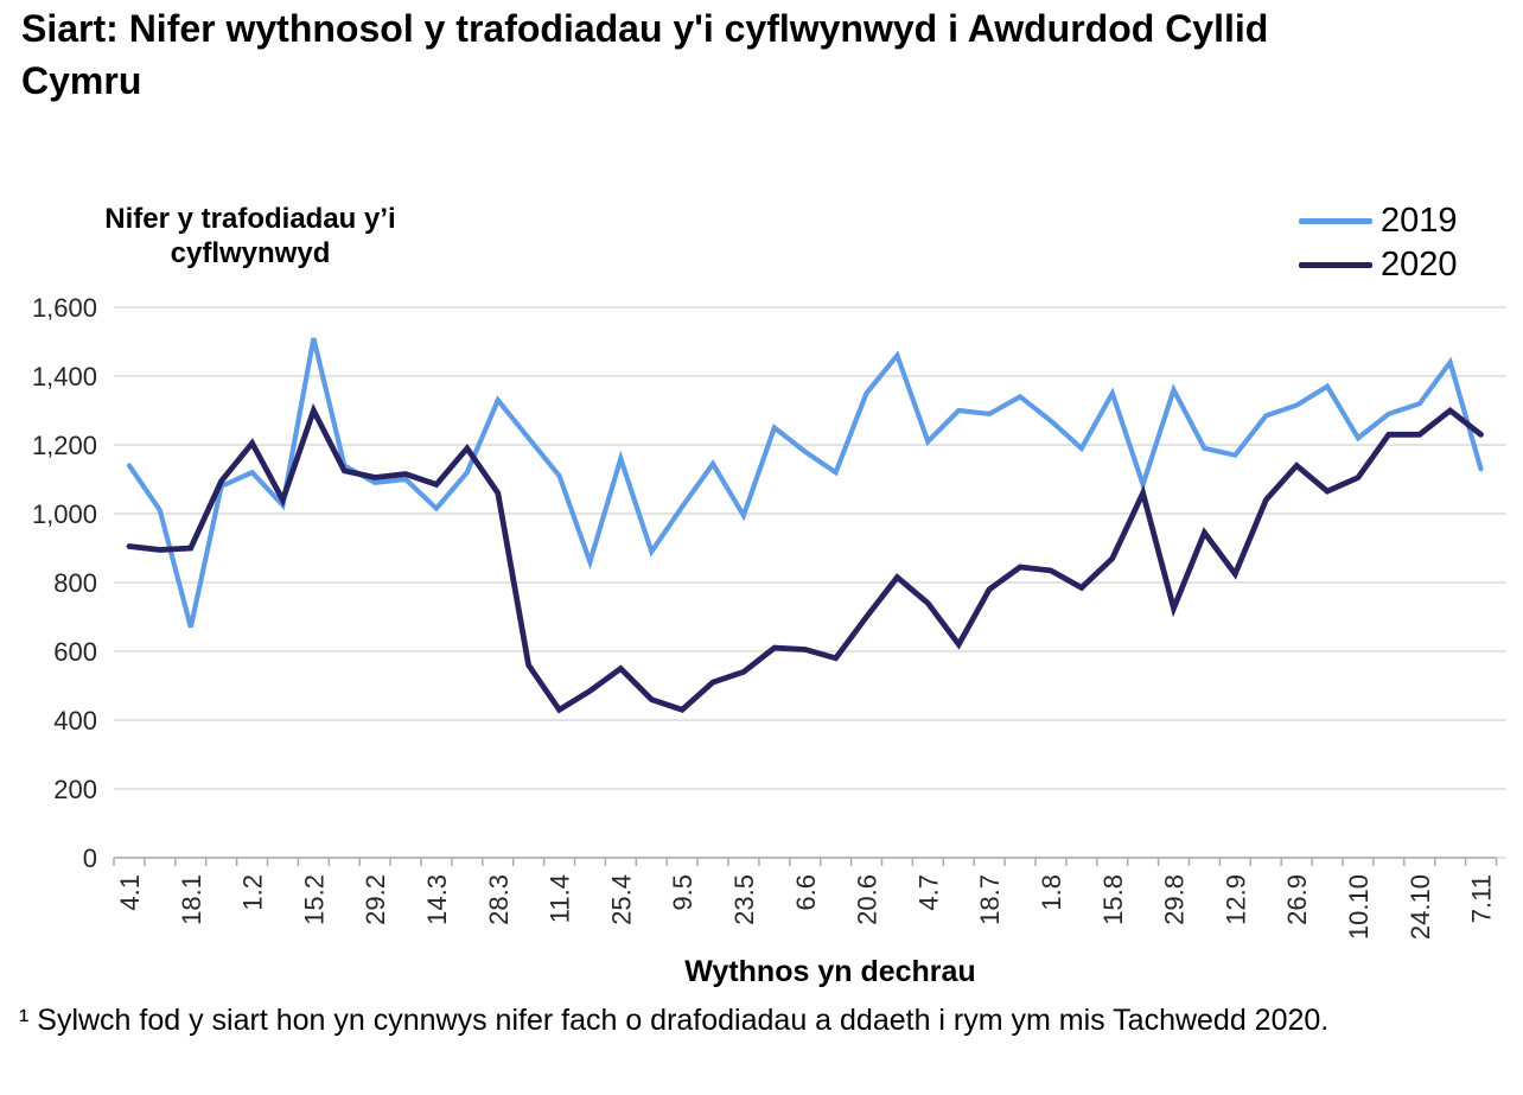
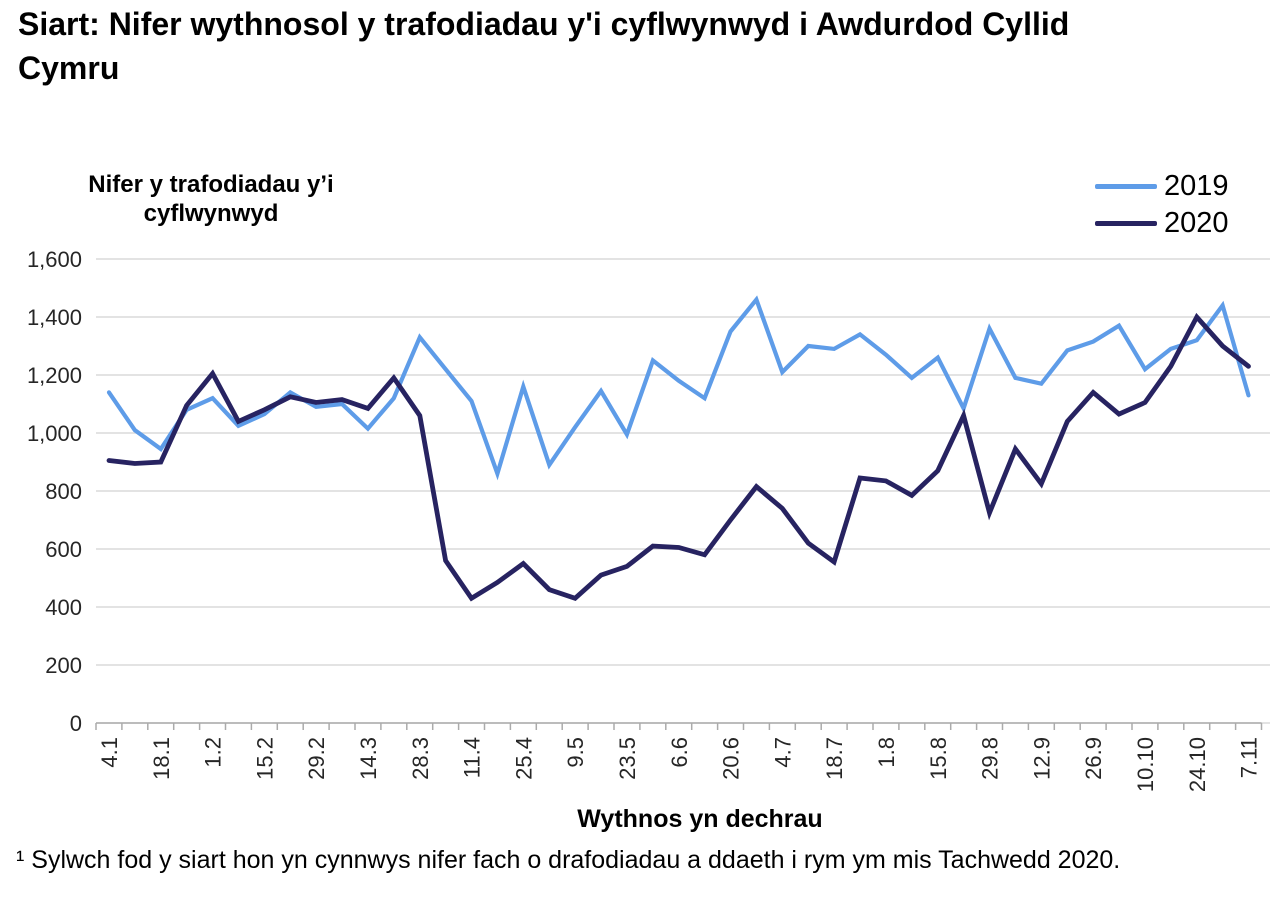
2019/18.1: 670 -> 940
2019/15.2: 1510 -> 1060
2020/15.2: 1300 -> 1080
2020/18.7: 780 -> 560
2019/15.8: 1350 -> 1260
2020/24.10: 1230 -> 1400
